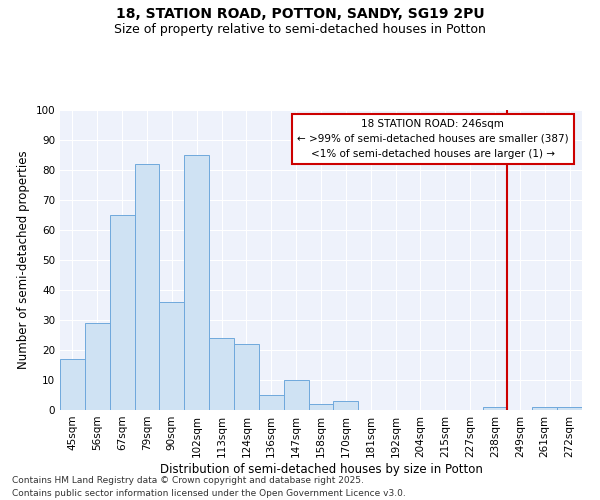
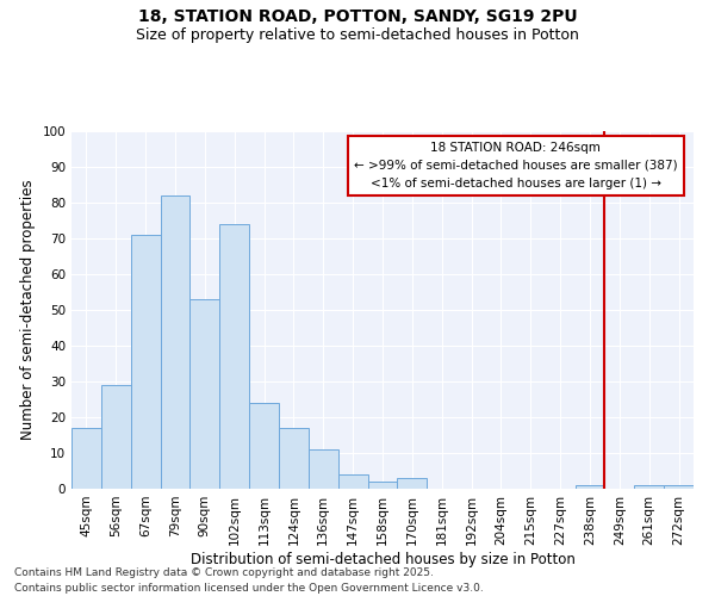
67sqm: 65 -> 71
90sqm: 36 -> 53
102sqm: 85 -> 74
124sqm: 22 -> 17
136sqm: 5 -> 11
147sqm: 10 -> 4
